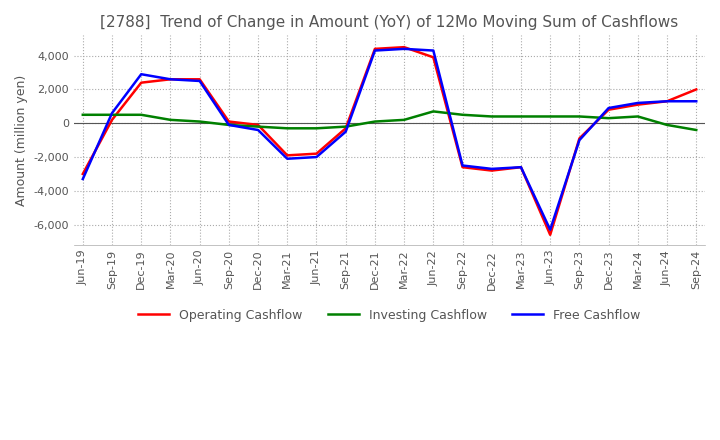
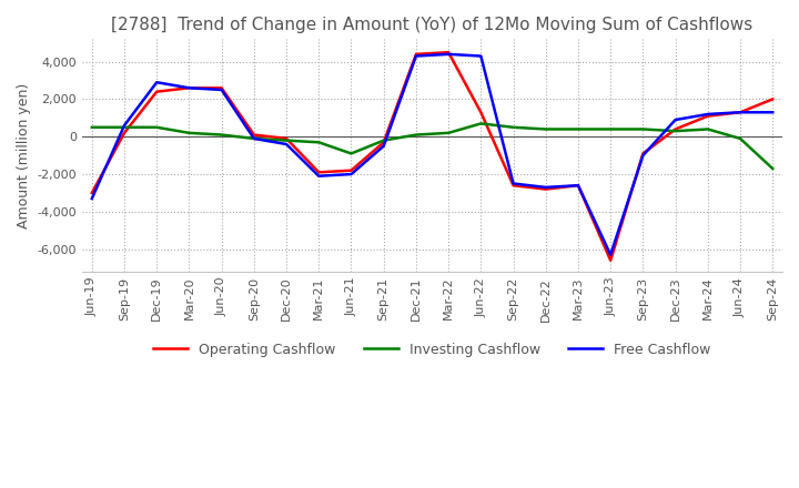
Investing Cashflow/Jun-21: -300 -> -900
Operating Cashflow/Jun-22: 3,900 -> 1,300
Operating Cashflow/Dec-23: 800 -> 400
Investing Cashflow/Sep-24: -400 -> -1,700
